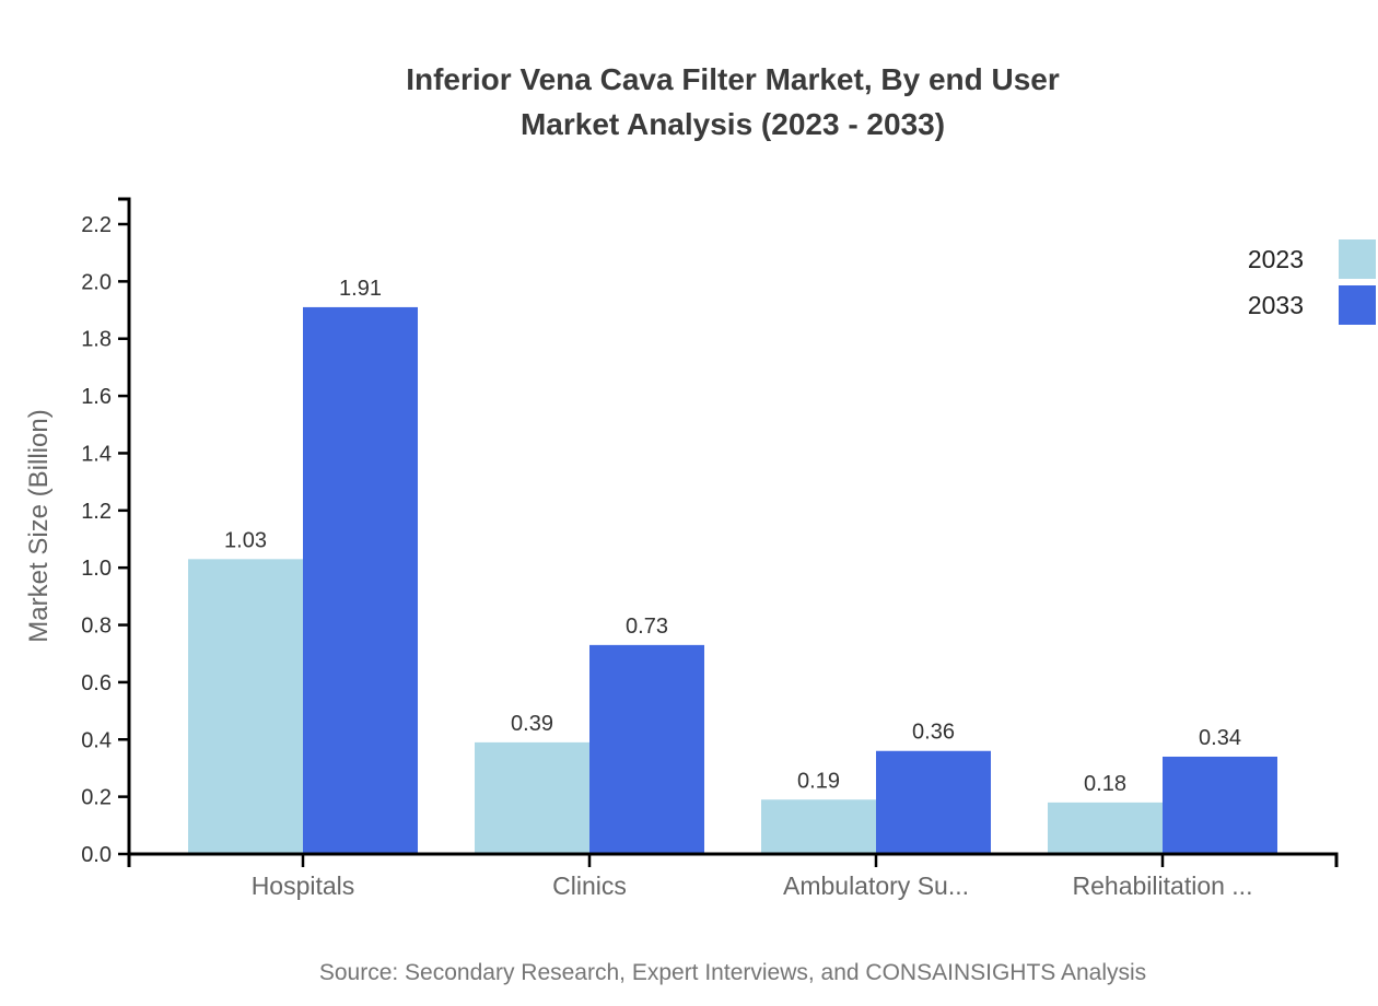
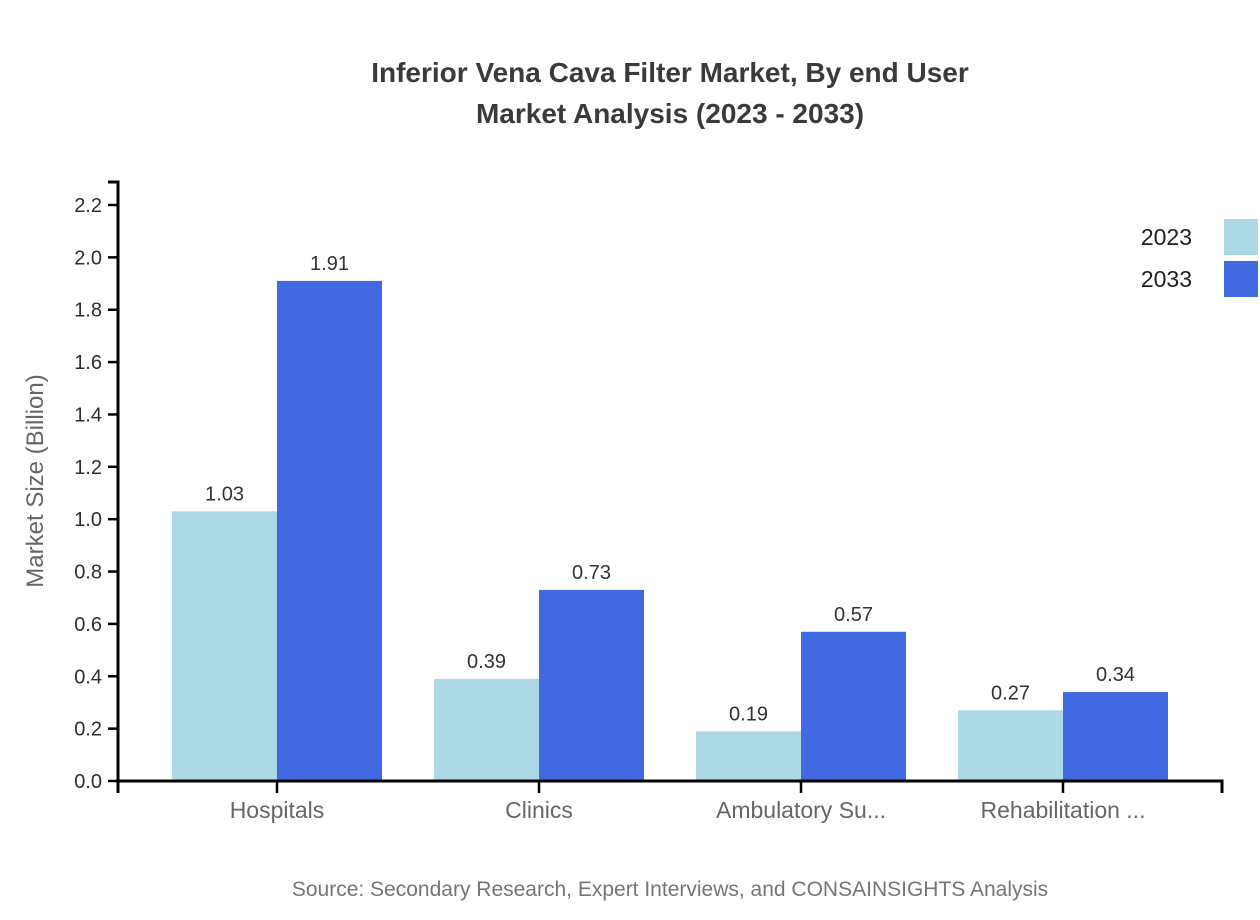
2033/Ambulatory Su...: 0.36 -> 0.57
2023/Rehabilitation ...: 0.18 -> 0.27
